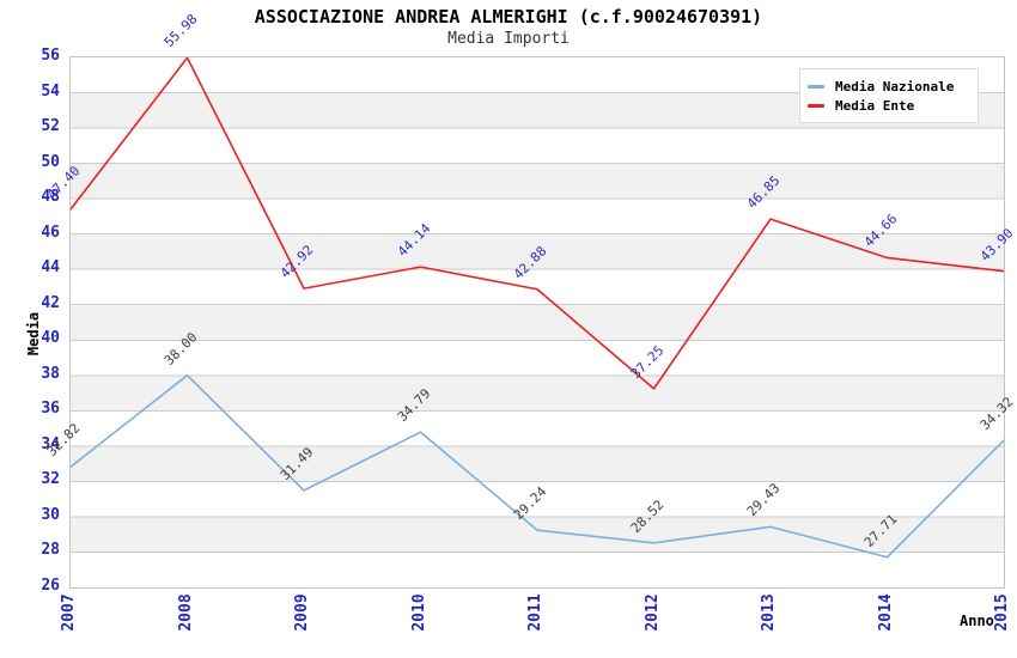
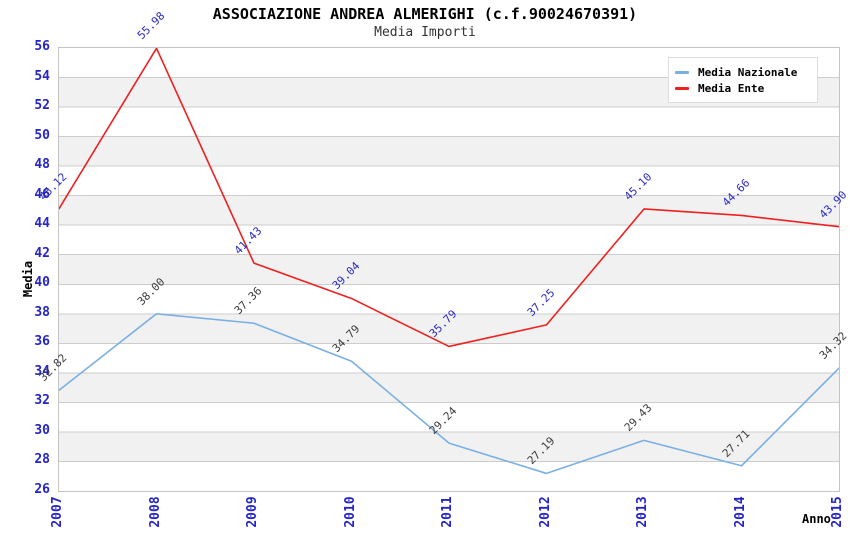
Media Ente/2007: 47.40 -> 45.12
Media Nazionale/2009: 31.49 -> 37.36
Media Ente/2009: 42.92 -> 41.43
Media Ente/2010: 44.14 -> 39.04
Media Ente/2011: 42.88 -> 35.79
Media Nazionale/2012: 28.52 -> 27.19
Media Ente/2013: 46.85 -> 45.10
